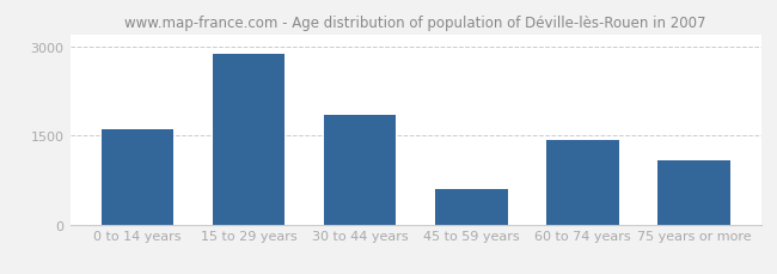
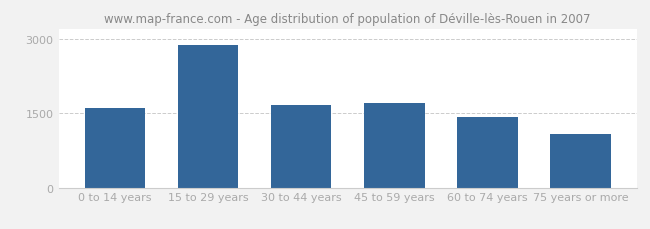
30 to 44 years: 1850 -> 1660
45 to 59 years: 600 -> 1710
